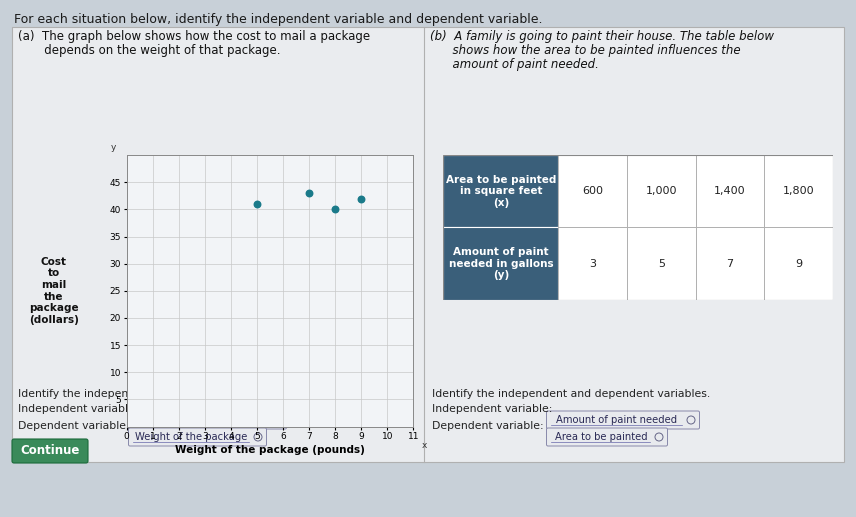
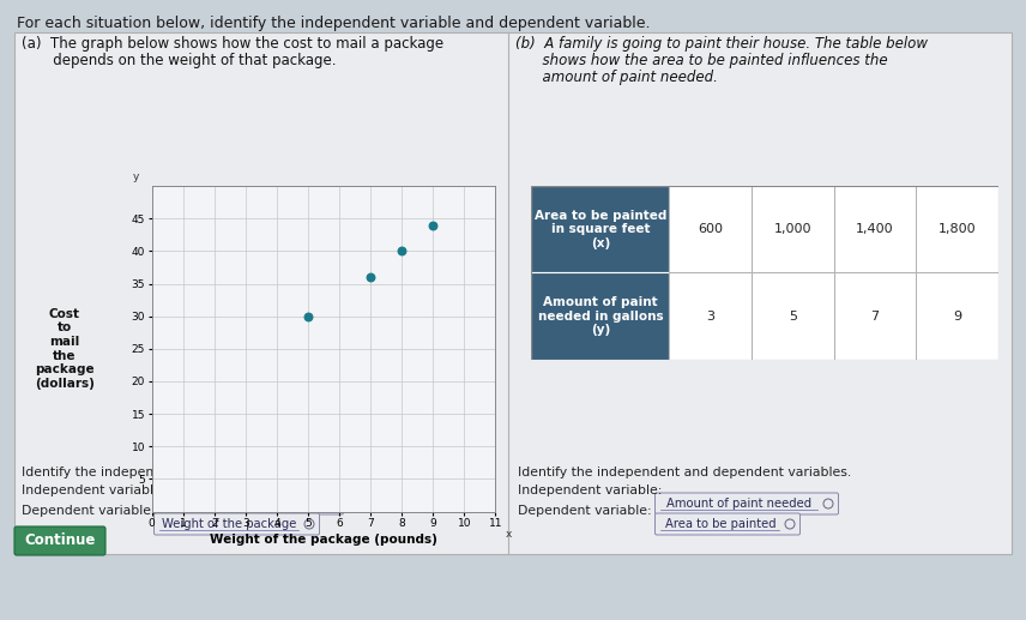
5: 41 -> 30
7: 43 -> 36
9: 42 -> 44
